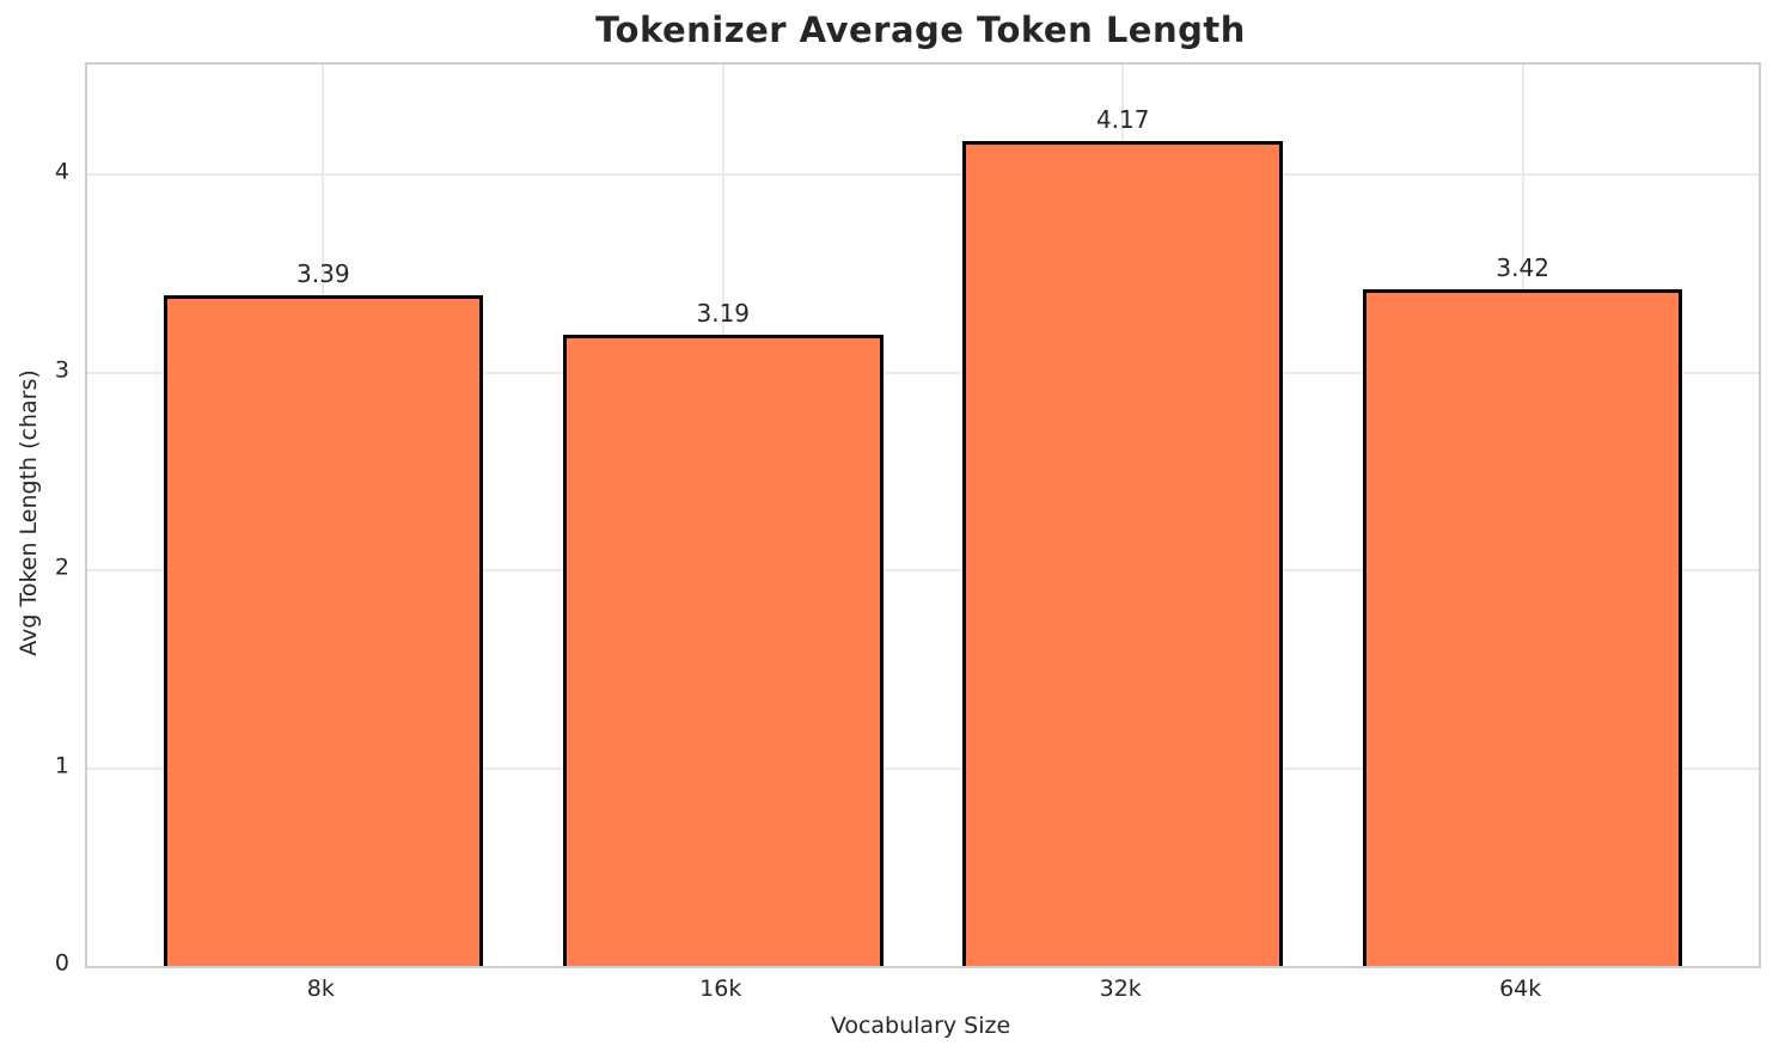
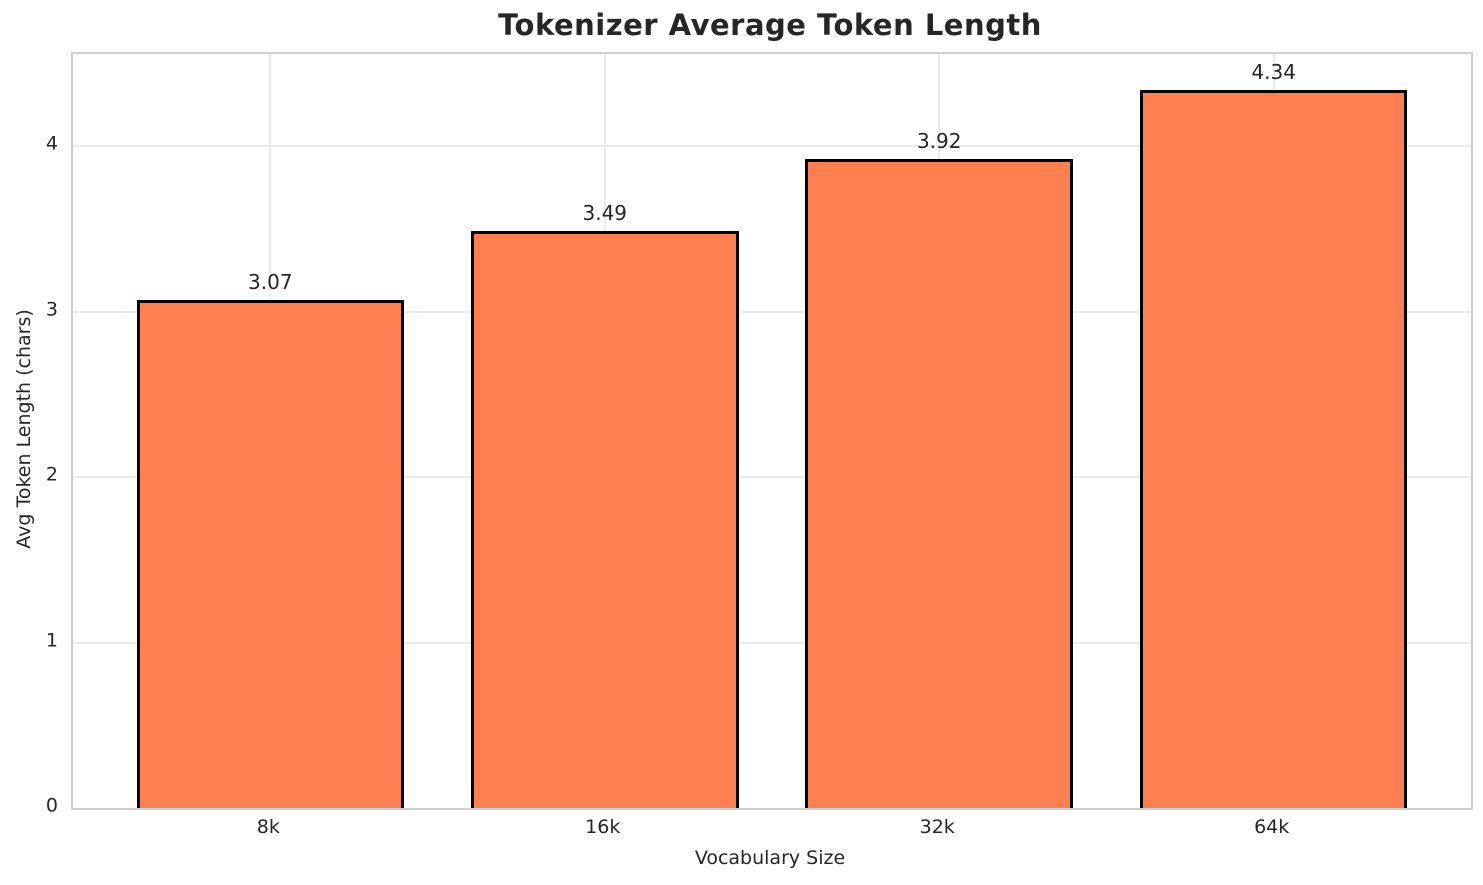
8k: 3.39 -> 3.07
16k: 3.19 -> 3.49
32k: 4.17 -> 3.92
64k: 3.42 -> 4.34
